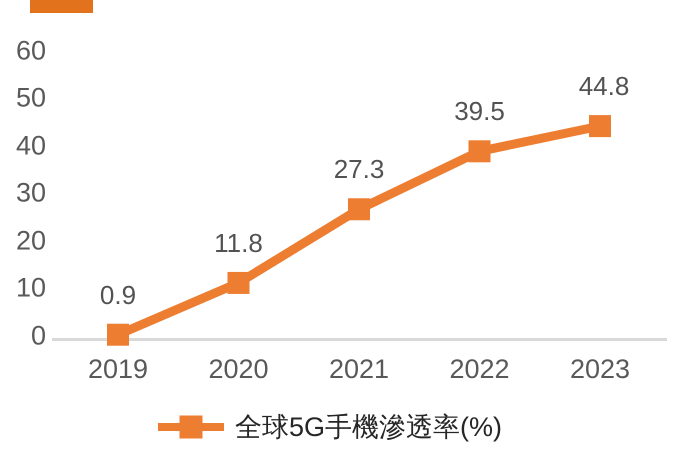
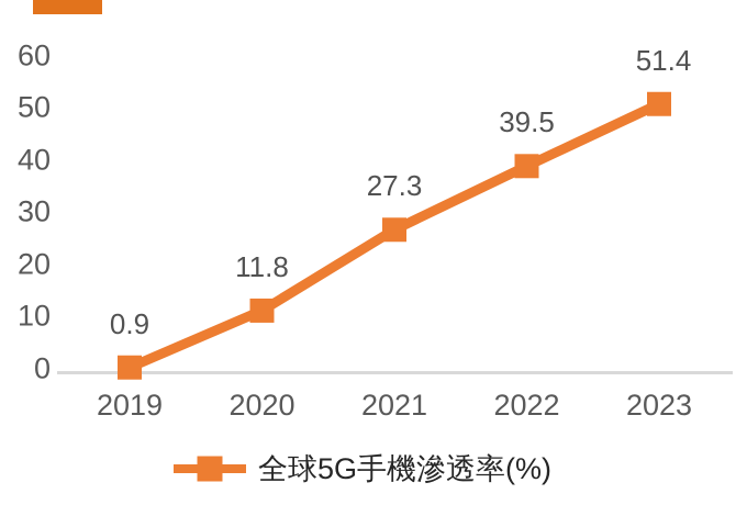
2023: 44.8 -> 51.4
